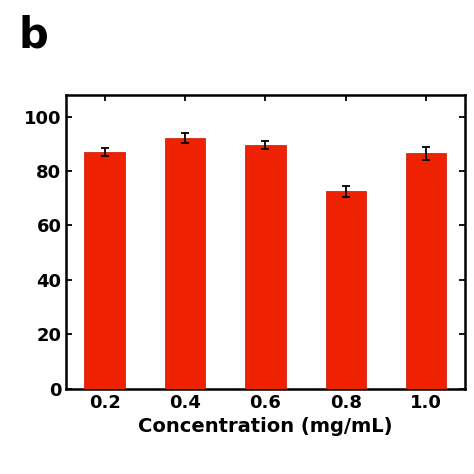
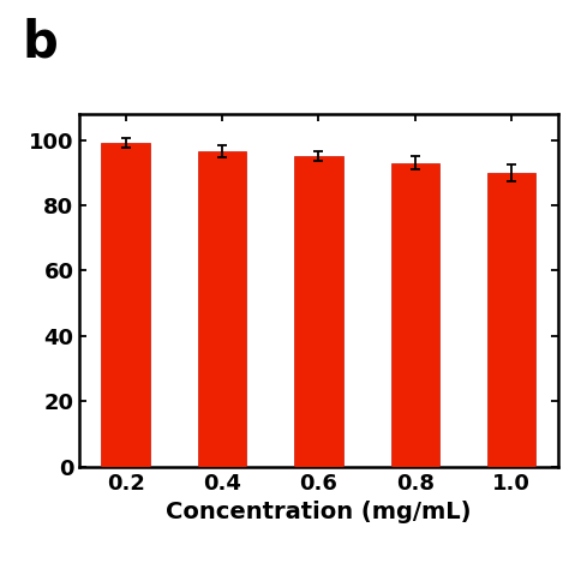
0.2: 87.0 -> 99.0
0.4: 92.0 -> 96.5
0.6: 89.5 -> 95.0
0.8: 72.5 -> 93.0
1.0: 86.5 -> 90.0
